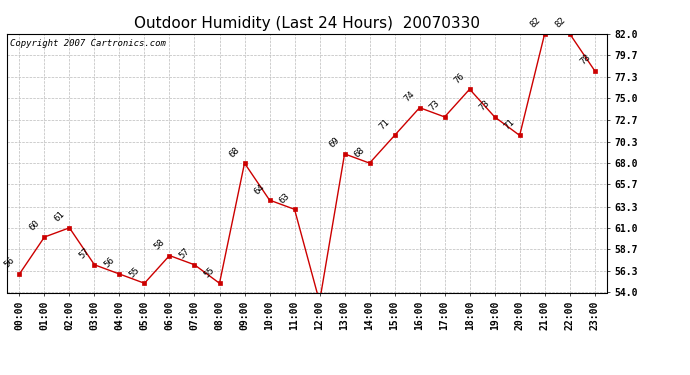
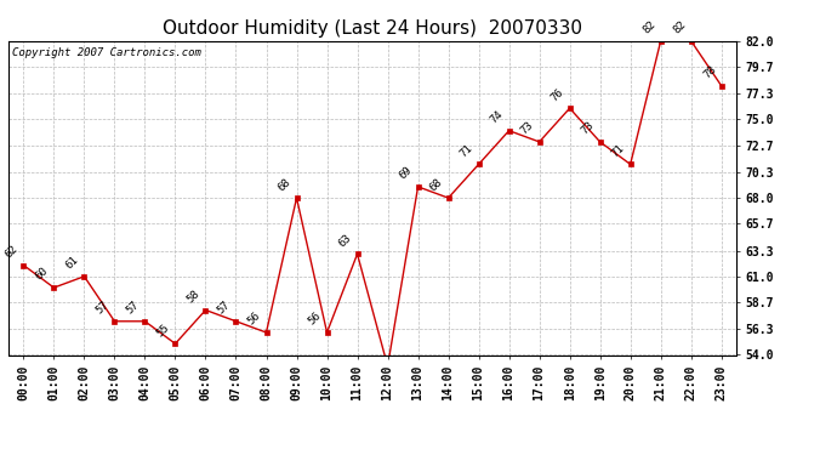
00:00: 56 -> 62
04:00: 56 -> 57
08:00: 55 -> 56
10:00: 64 -> 56
